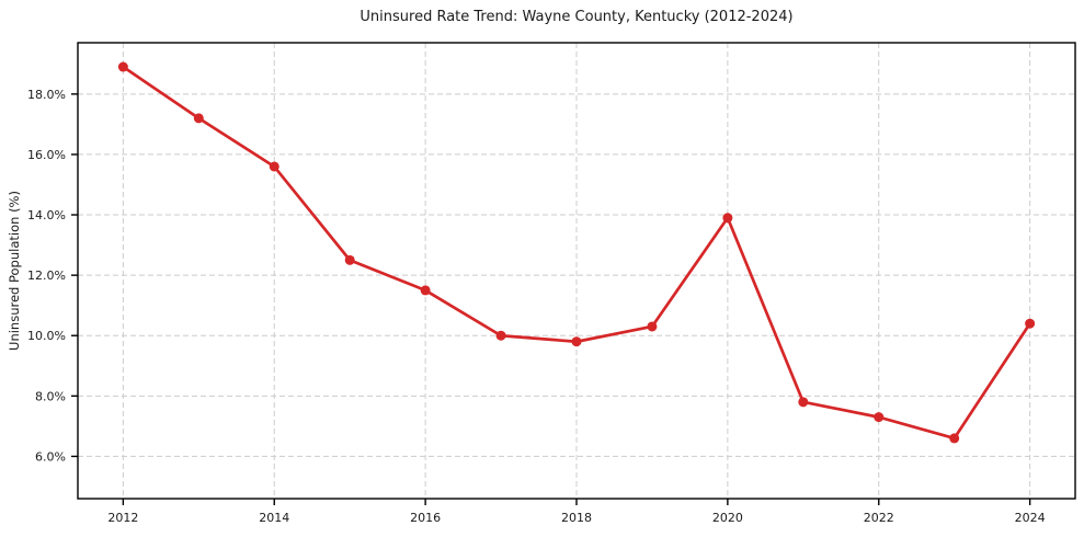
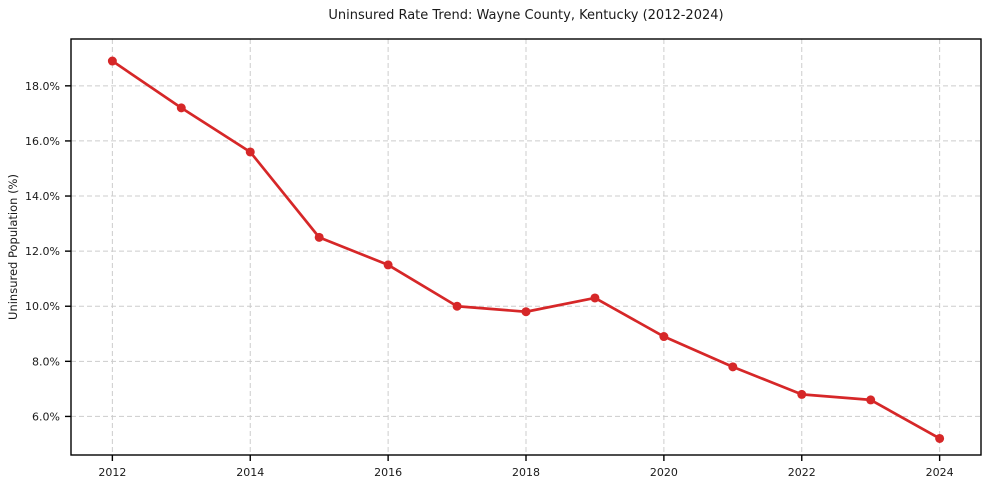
2020: 13.9% -> 8.9%
2022: 7.3% -> 6.8%
2024: 10.4% -> 5.2%
